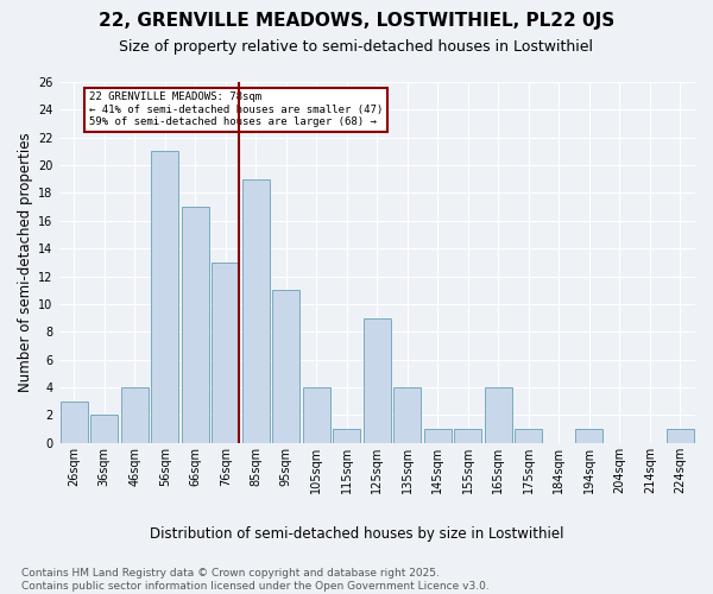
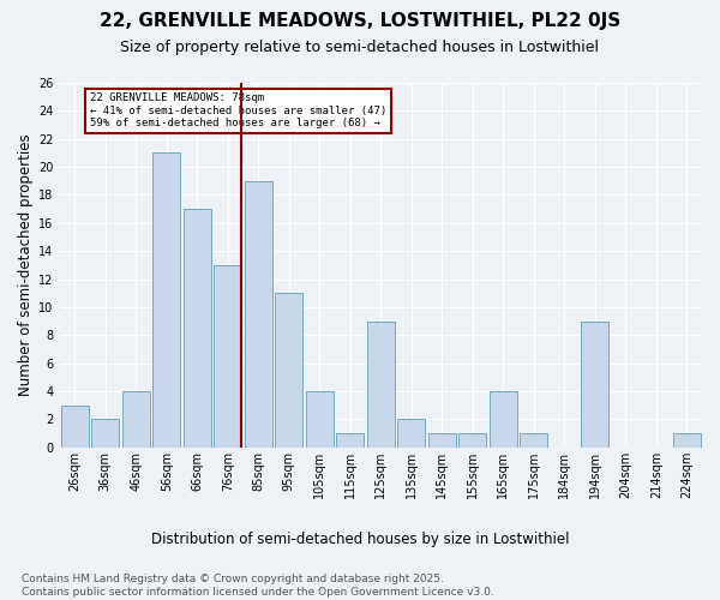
135sqm: 4 -> 2
194sqm: 1 -> 9
